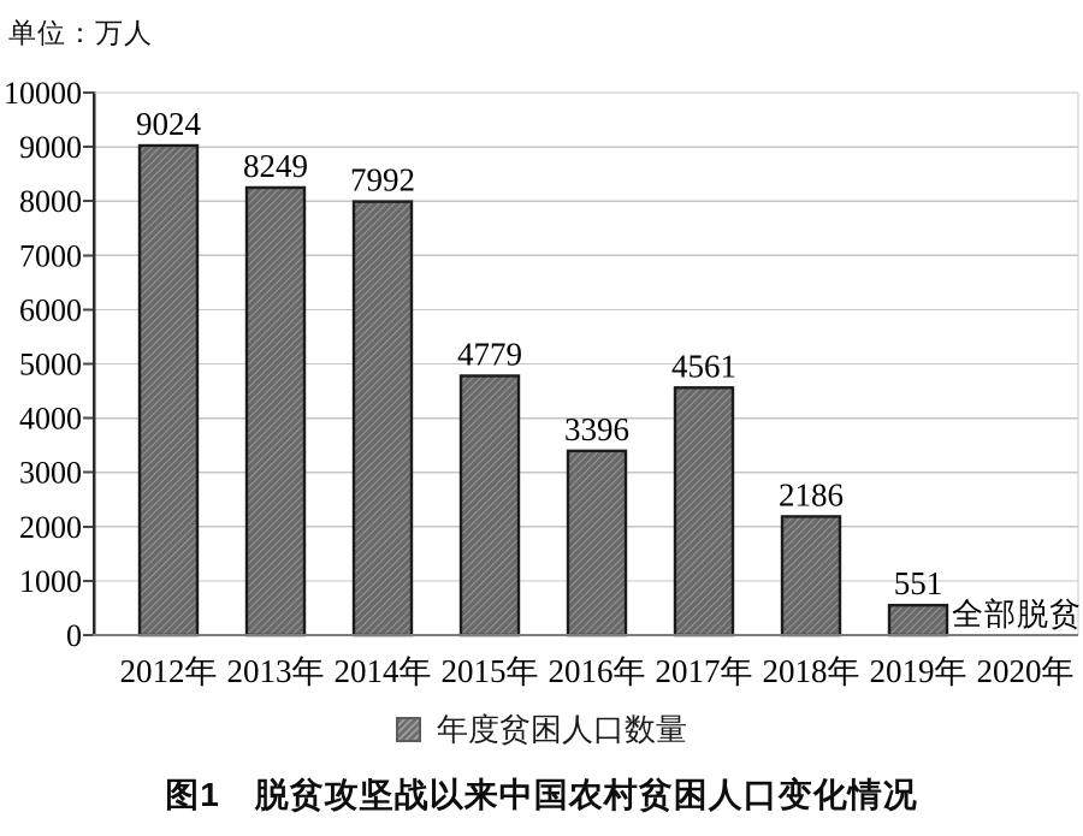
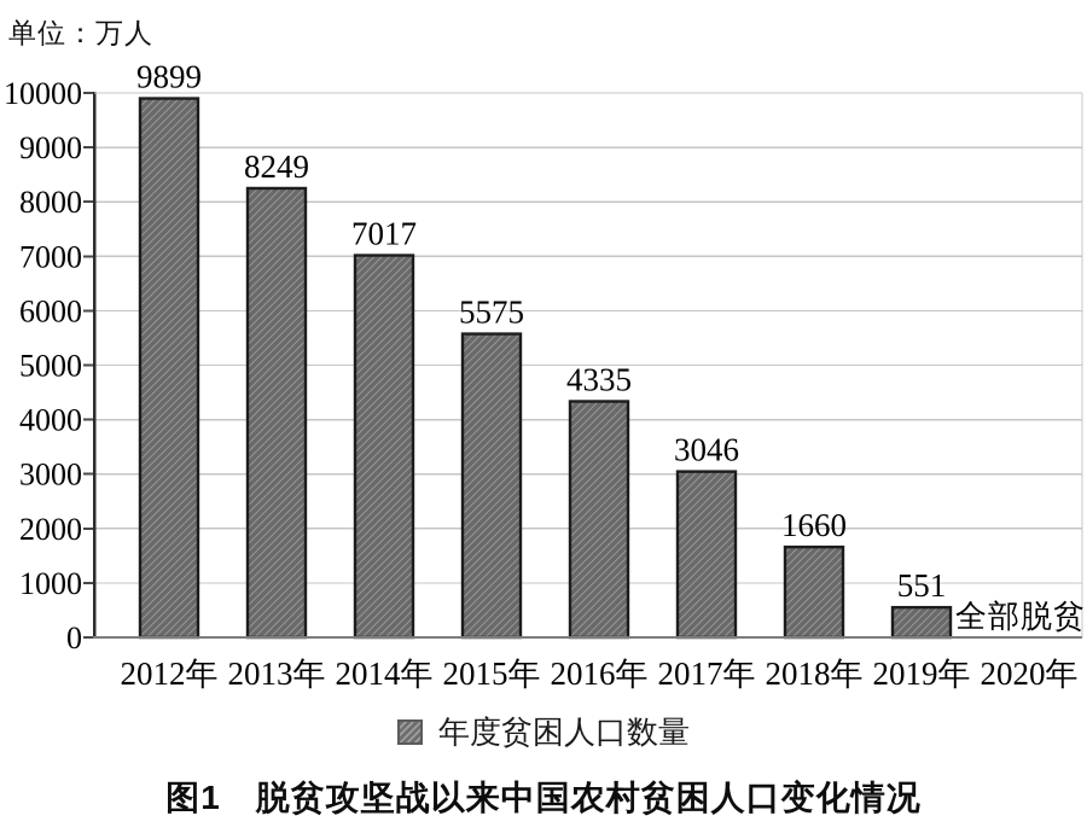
2012年: 9024 -> 9899
2014年: 7992 -> 7017
2015年: 4779 -> 5575
2016年: 3396 -> 4335
2017年: 4561 -> 3046
2018年: 2186 -> 1660
